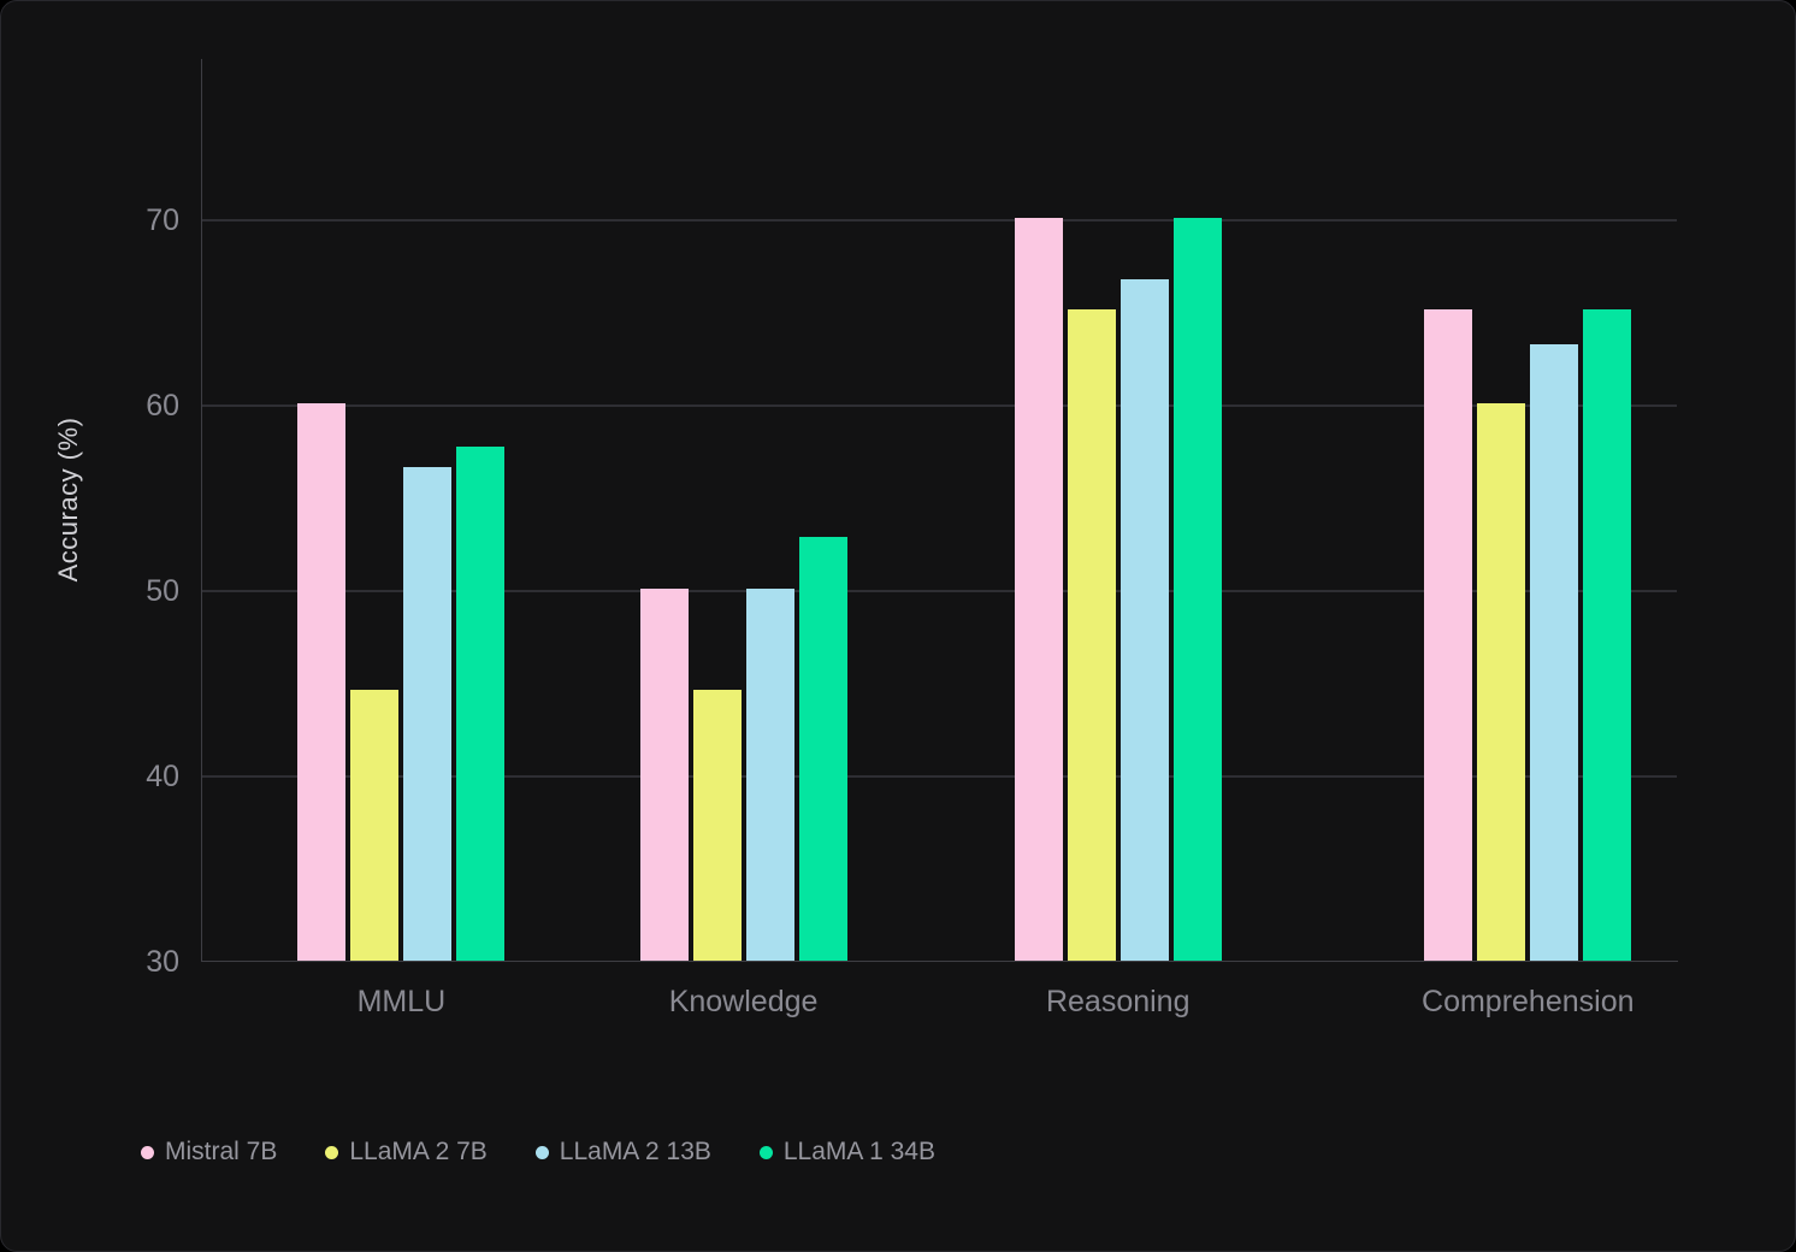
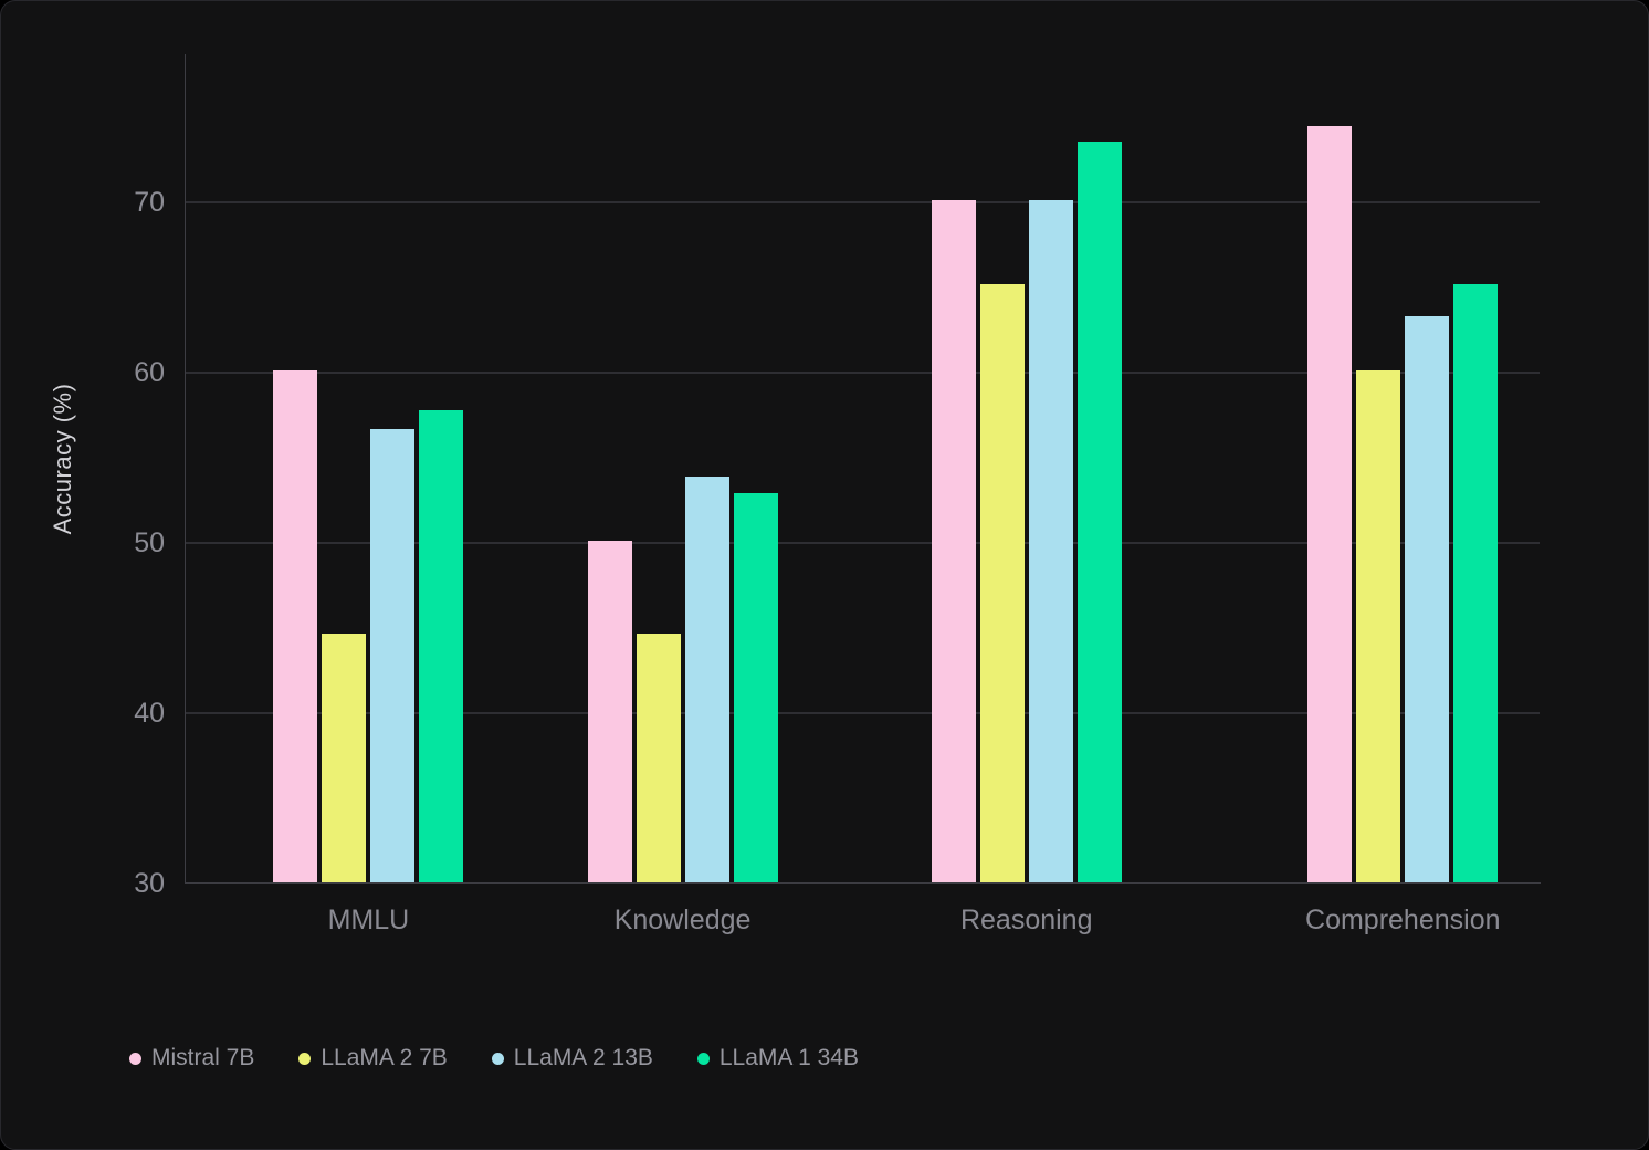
LLaMA 2 13B/Knowledge: 50.1 -> 53.9
LLaMA 2 13B/Reasoning: 66.8 -> 70.1
LLaMA 1 34B/Reasoning: 70.1 -> 73.6
Mistral 7B/Comprehension: 65.2 -> 74.5
